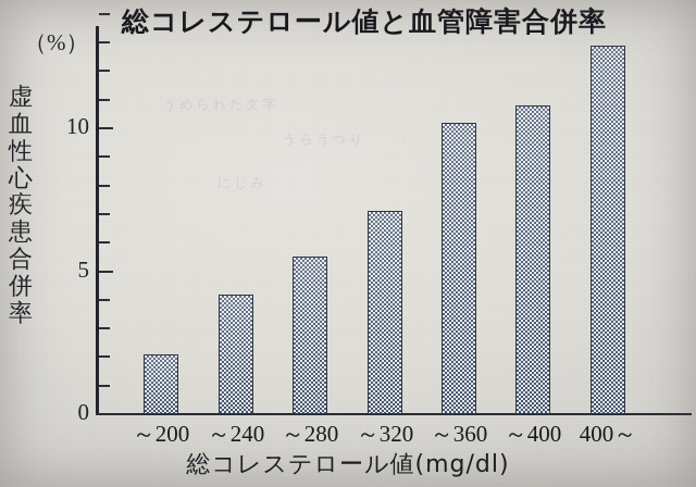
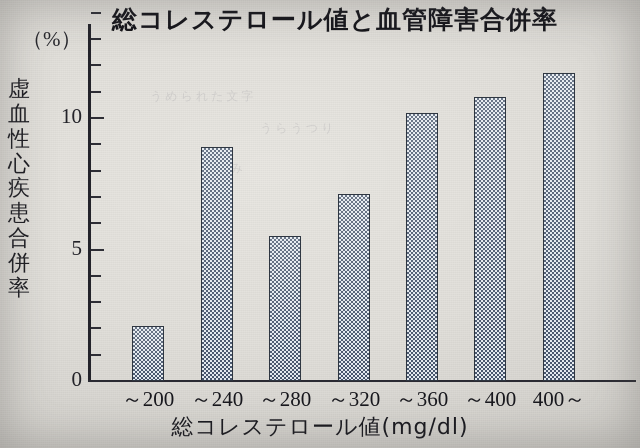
～240: 4.2 -> 8.9
400～: 12.9 -> 11.7
